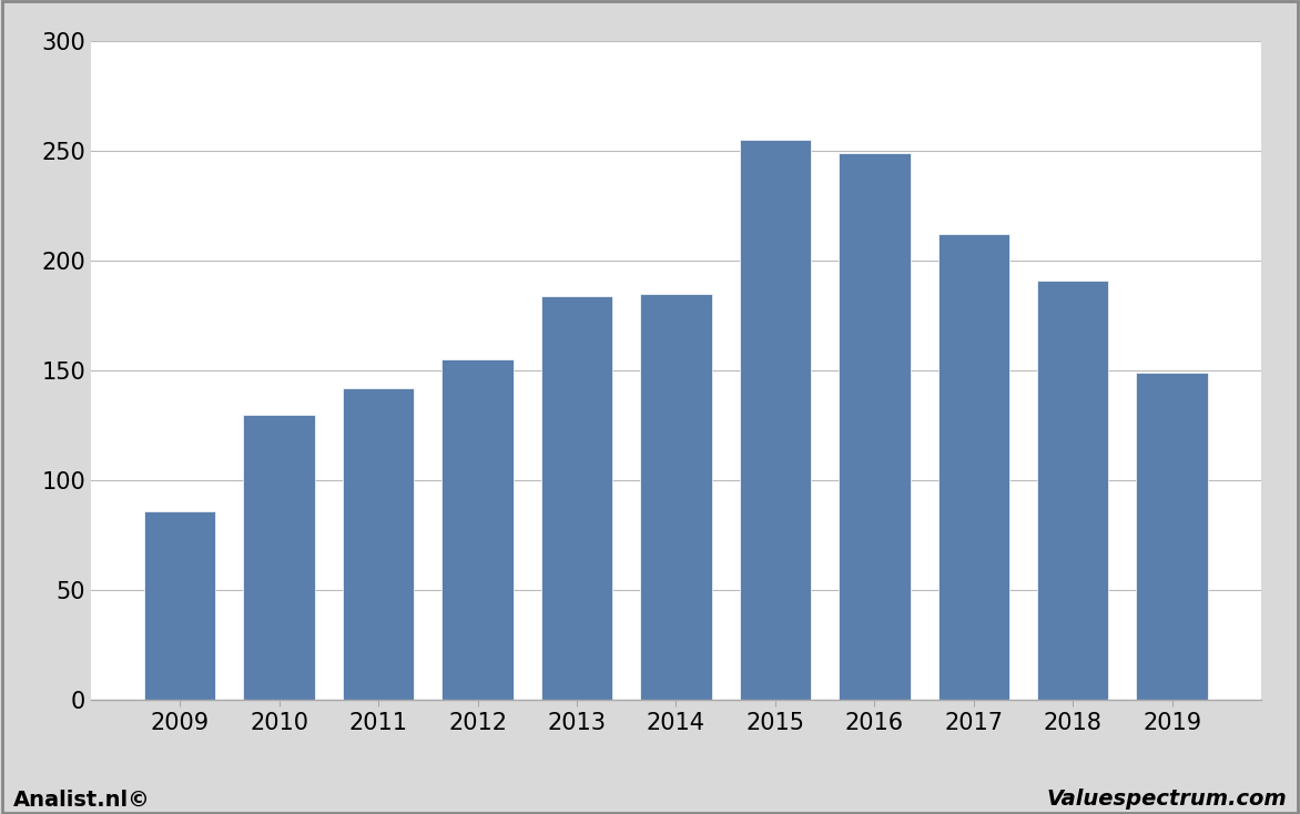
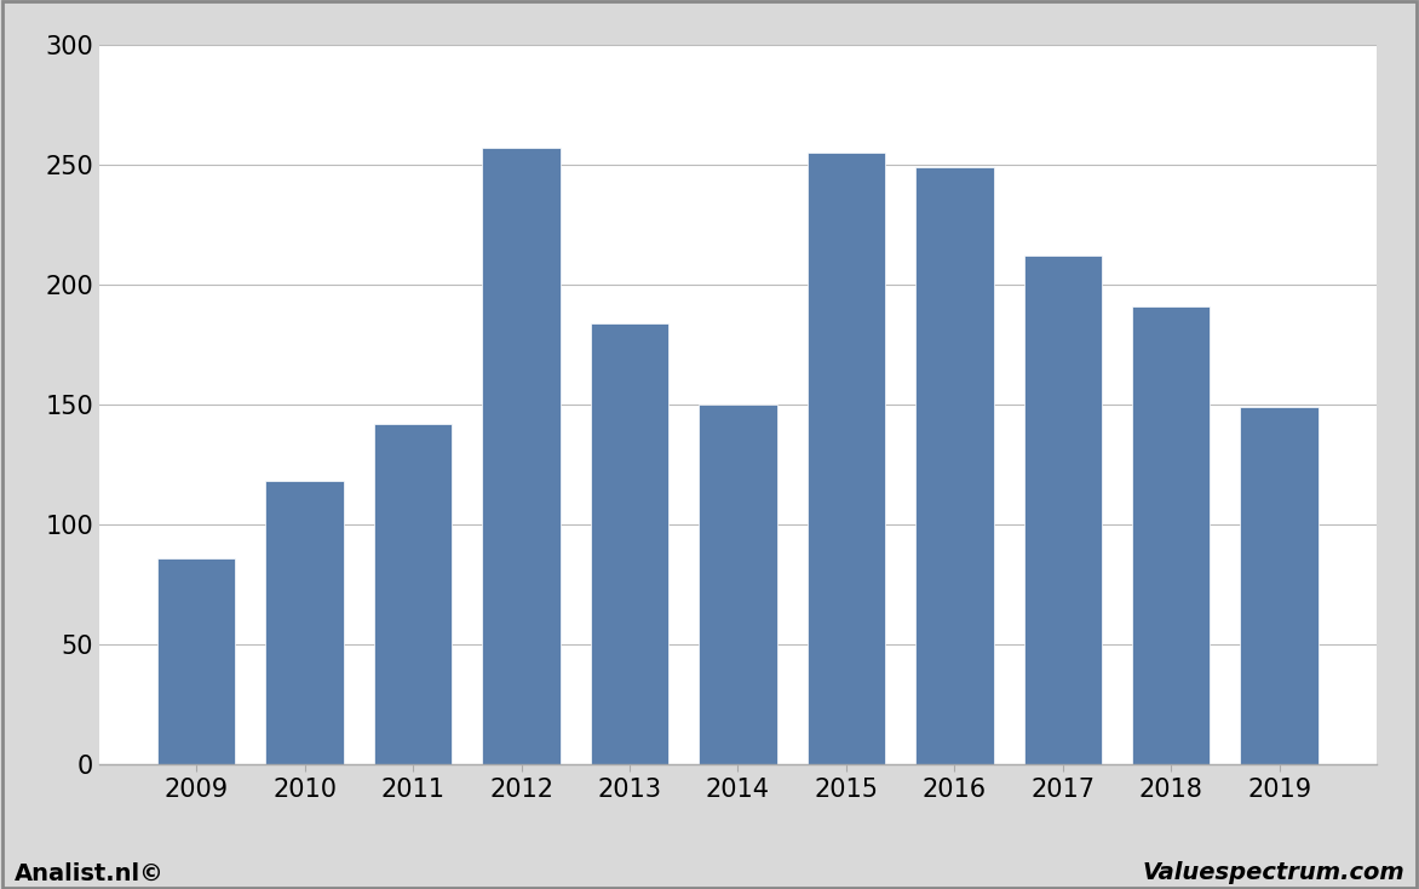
2010: 130 -> 118
2012: 155 -> 257
2014: 185 -> 150
